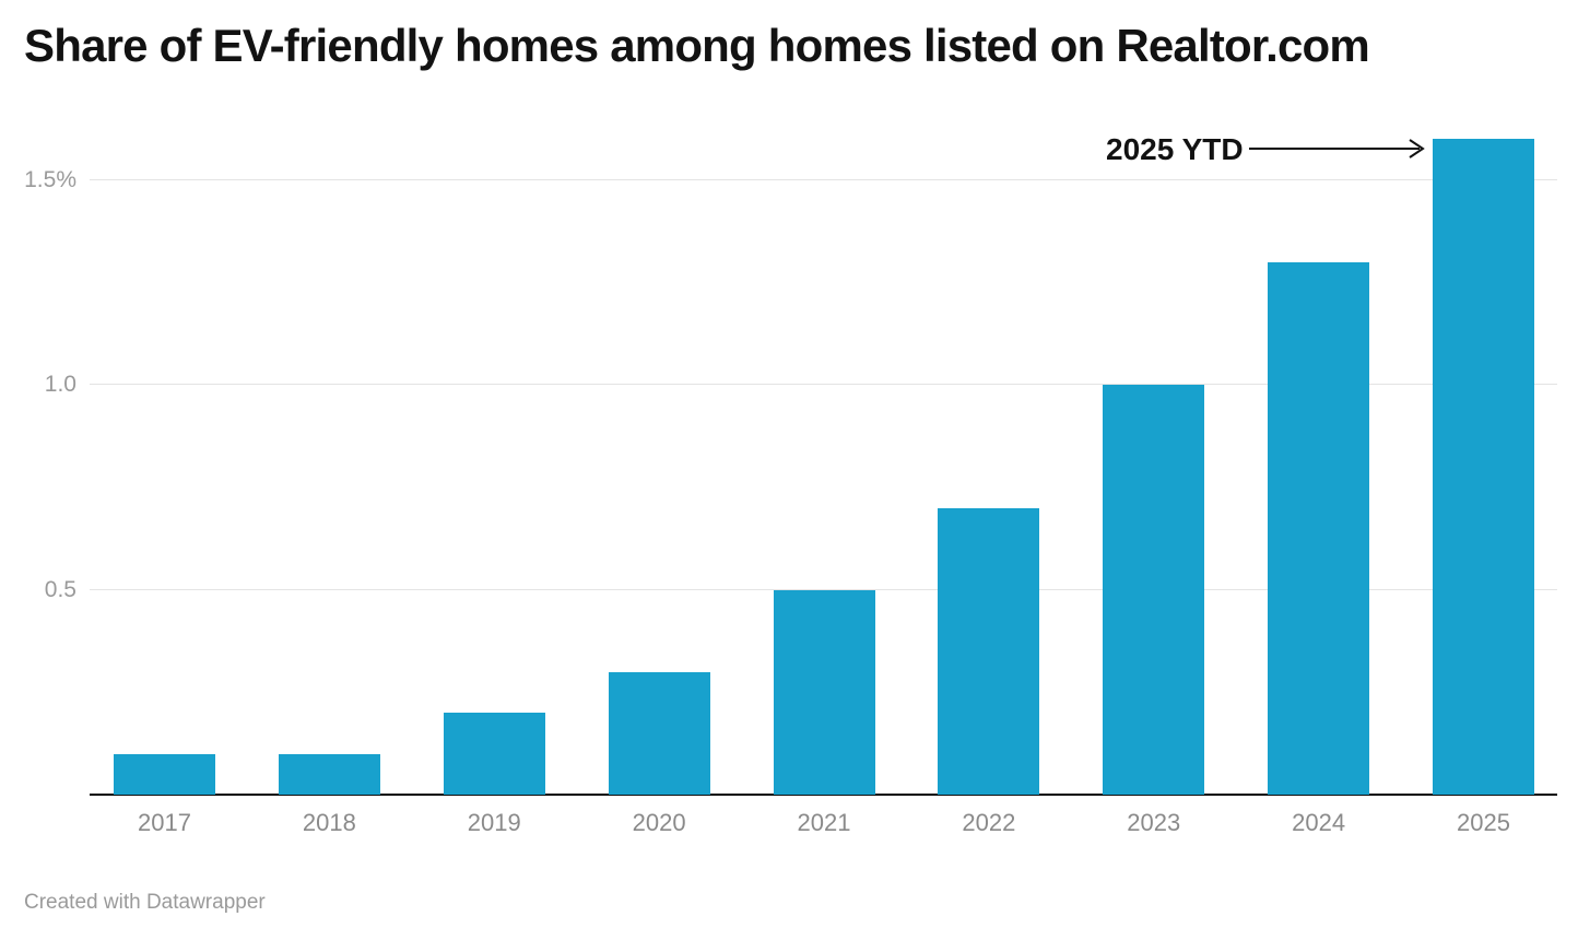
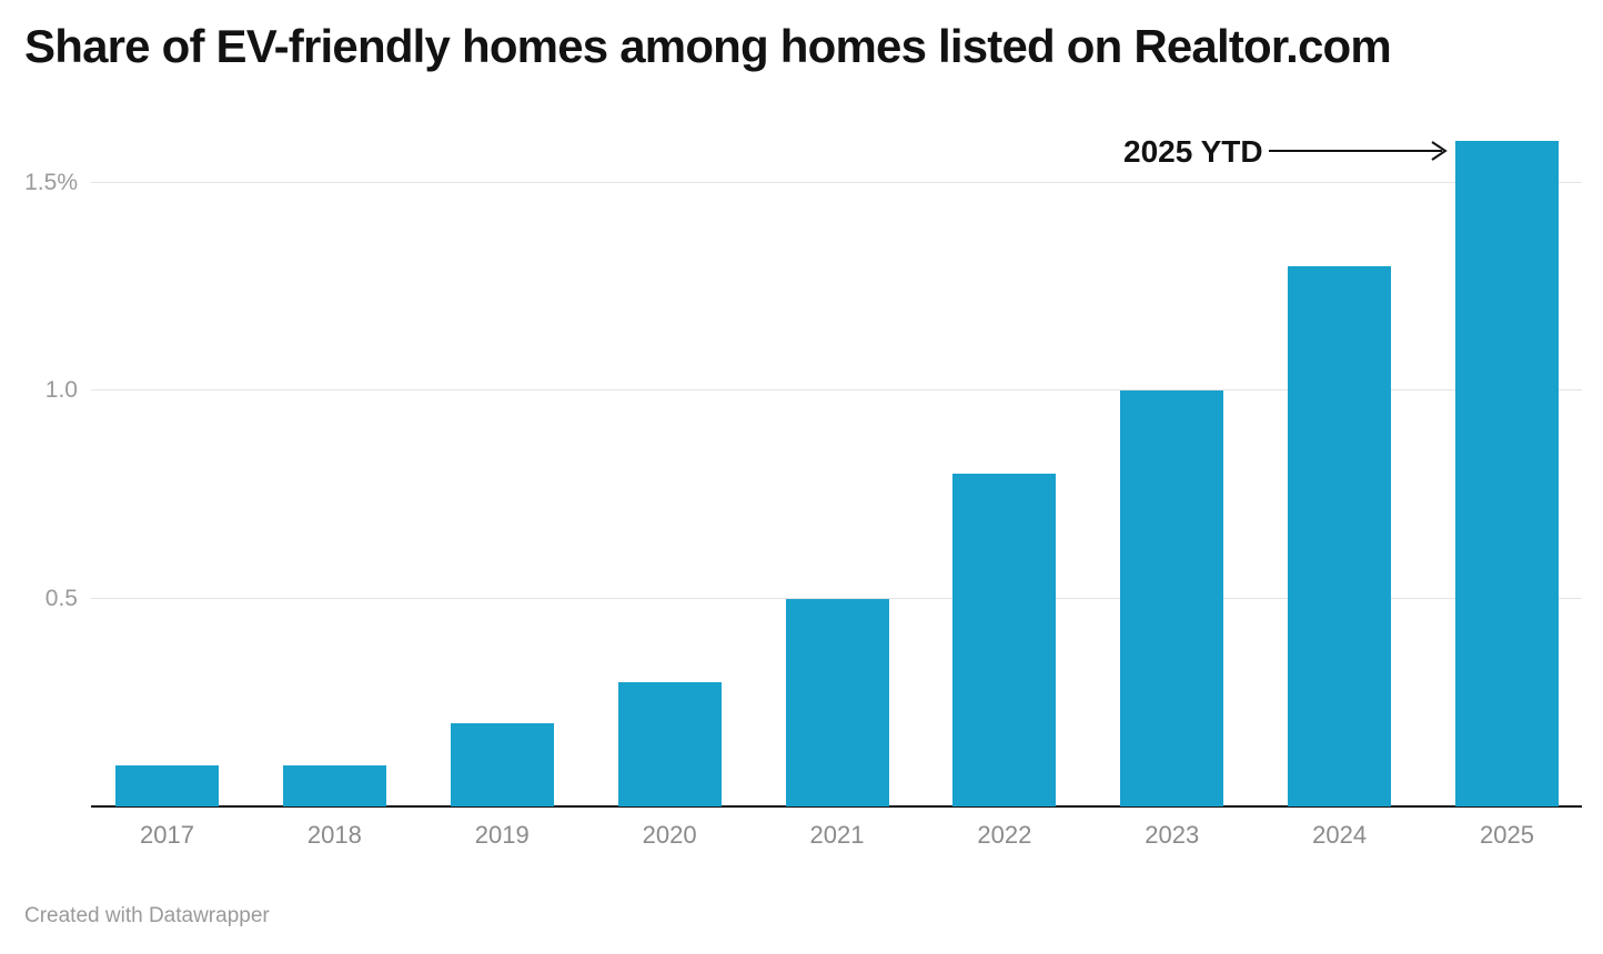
2022: 0.7% -> 0.8%
